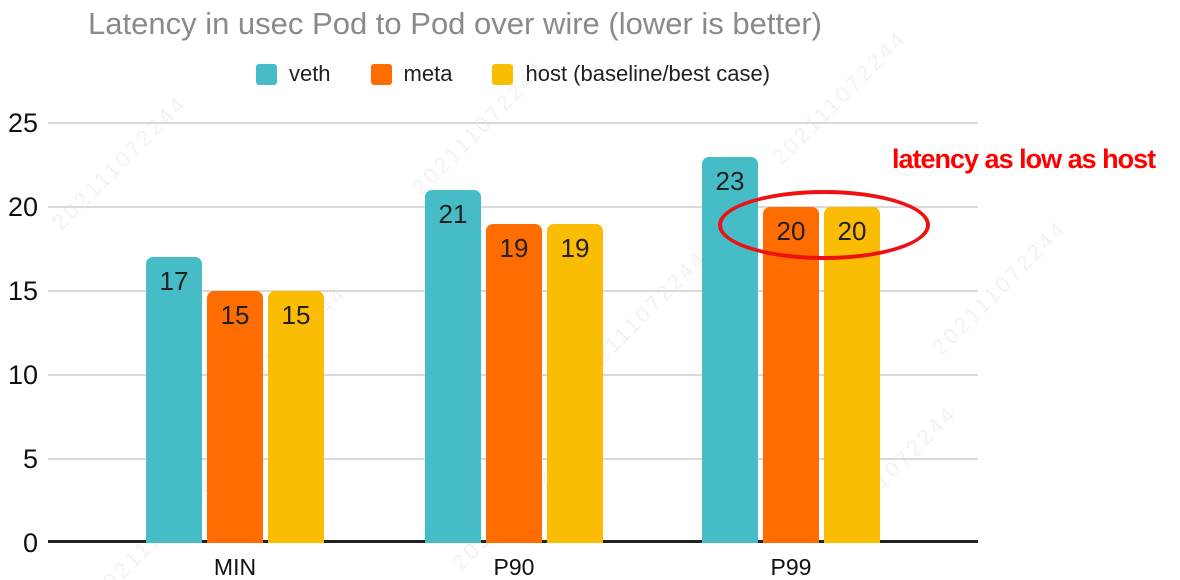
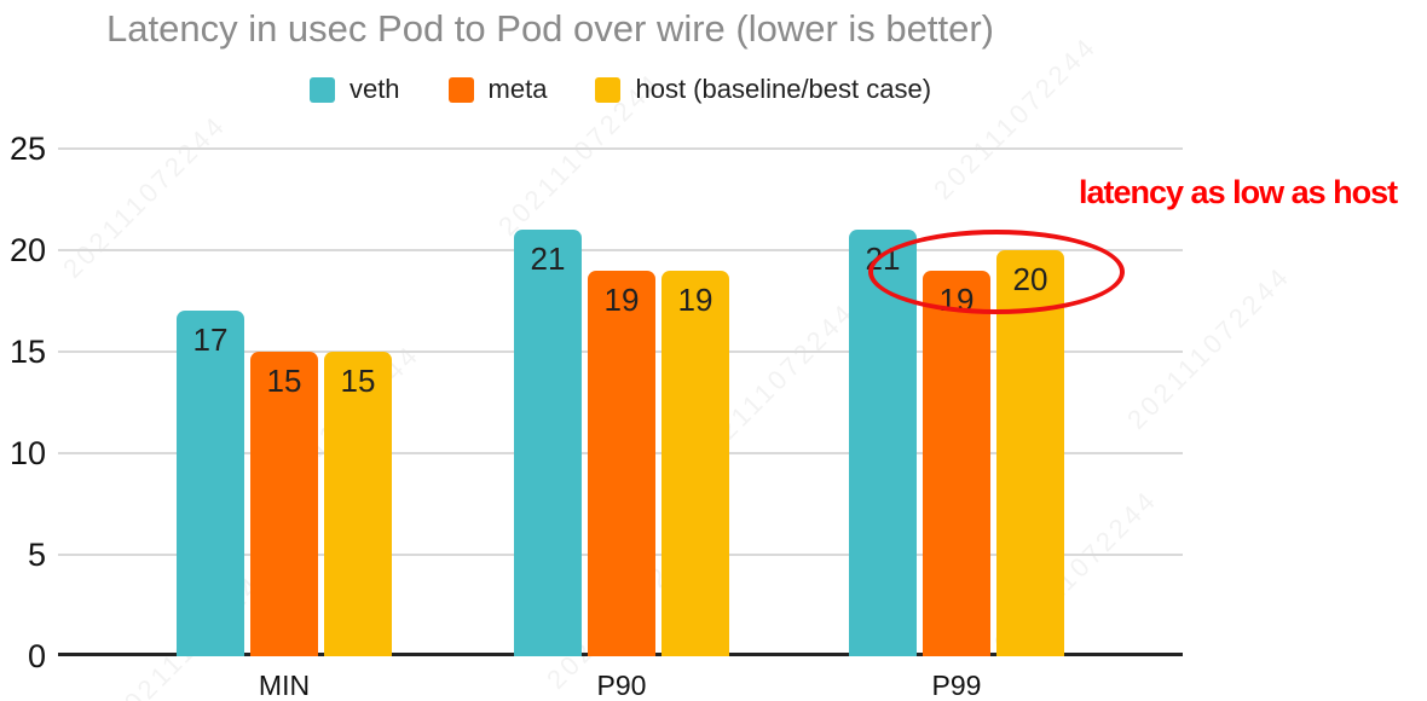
veth/P99: 23 -> 21
meta/P99: 20 -> 19
